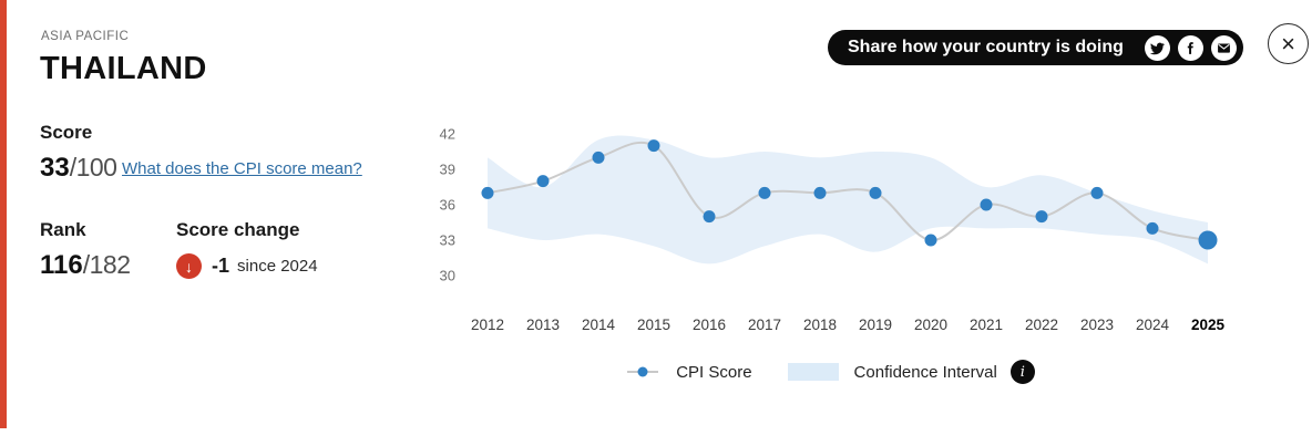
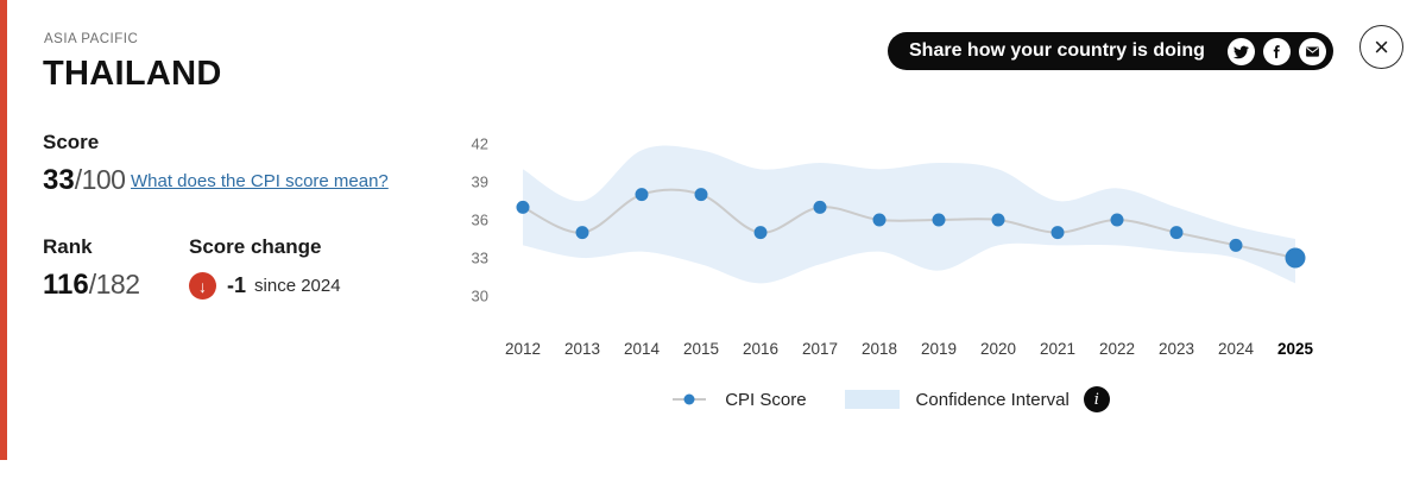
2013: 38 -> 35
2014: 40 -> 38
2015: 41 -> 38
2018: 37 -> 36
2019: 37 -> 36
2020: 33 -> 36
2021: 36 -> 35
2022: 35 -> 36
2023: 37 -> 35
